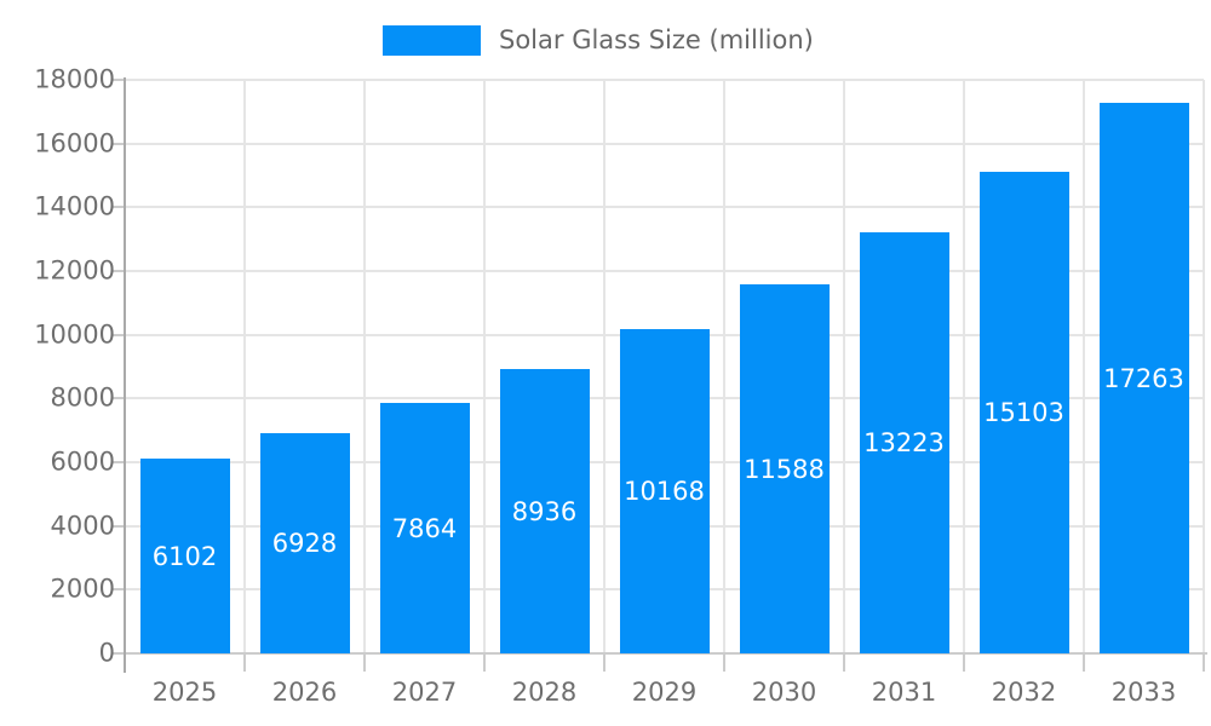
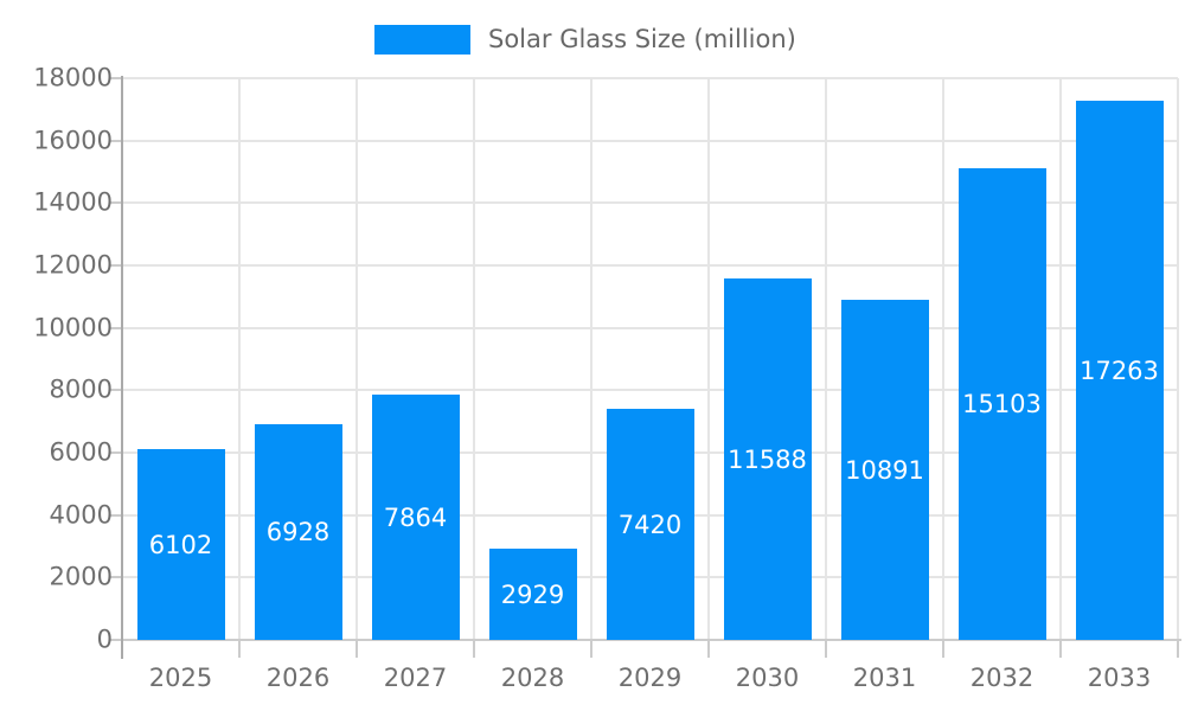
2028: 8936 -> 2929
2029: 10168 -> 7420
2031: 13223 -> 10891
